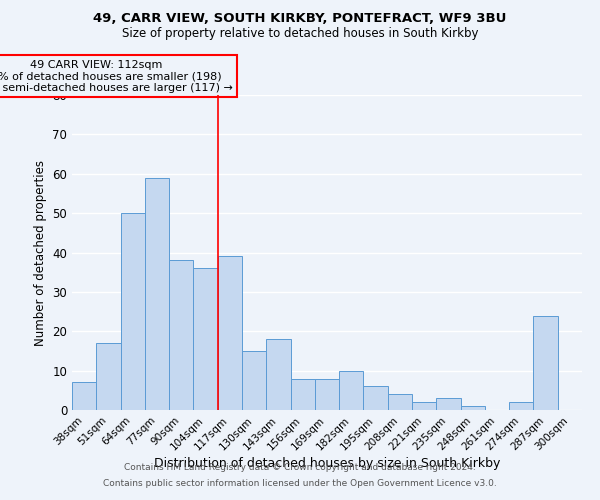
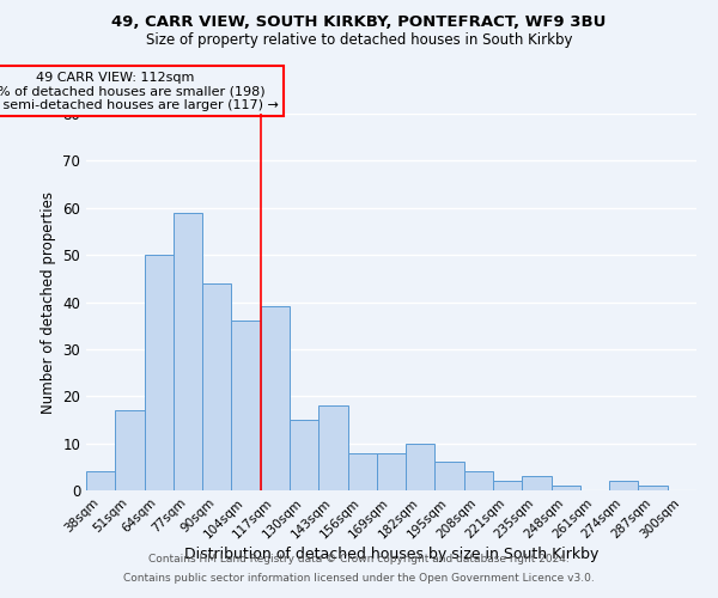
38sqm: 7 -> 4
90sqm: 38 -> 44
287sqm: 24 -> 1
